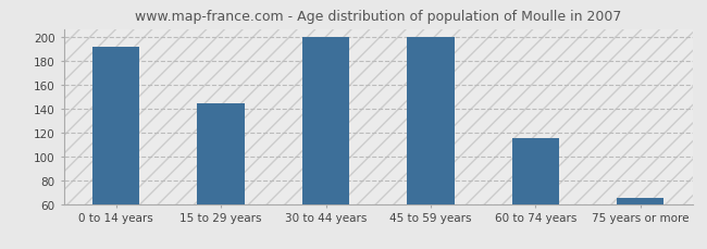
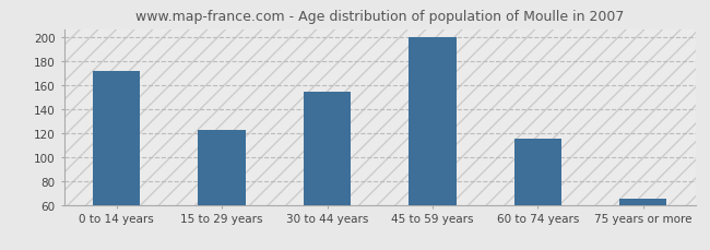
0 to 14 years: 192 -> 172
15 to 29 years: 145 -> 123
30 to 44 years: 200 -> 155
